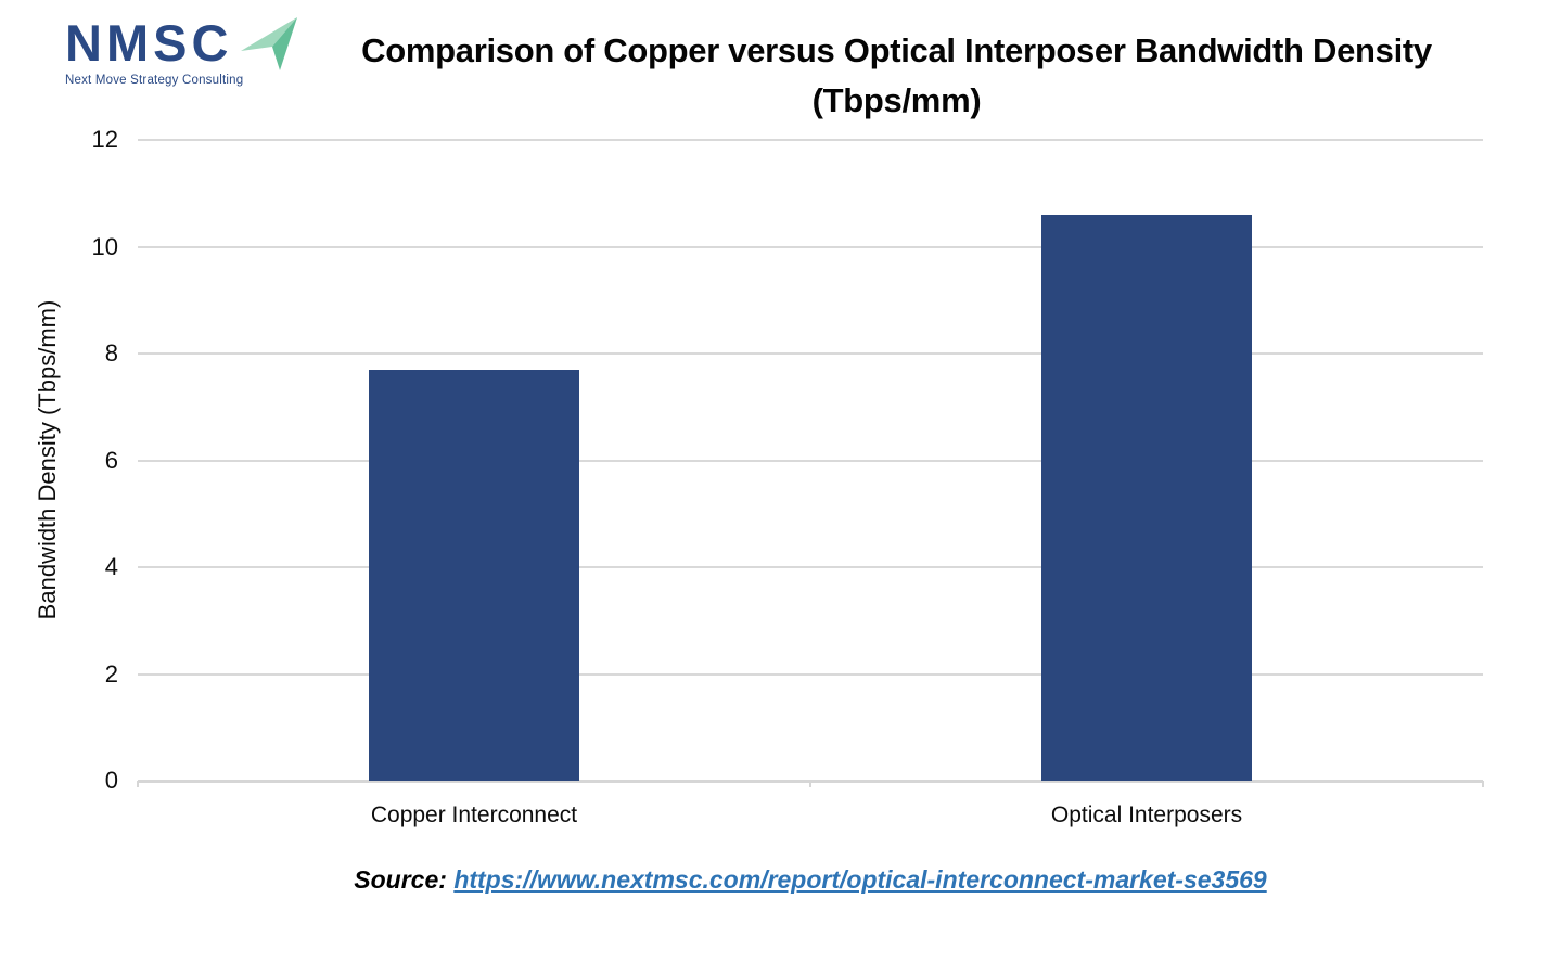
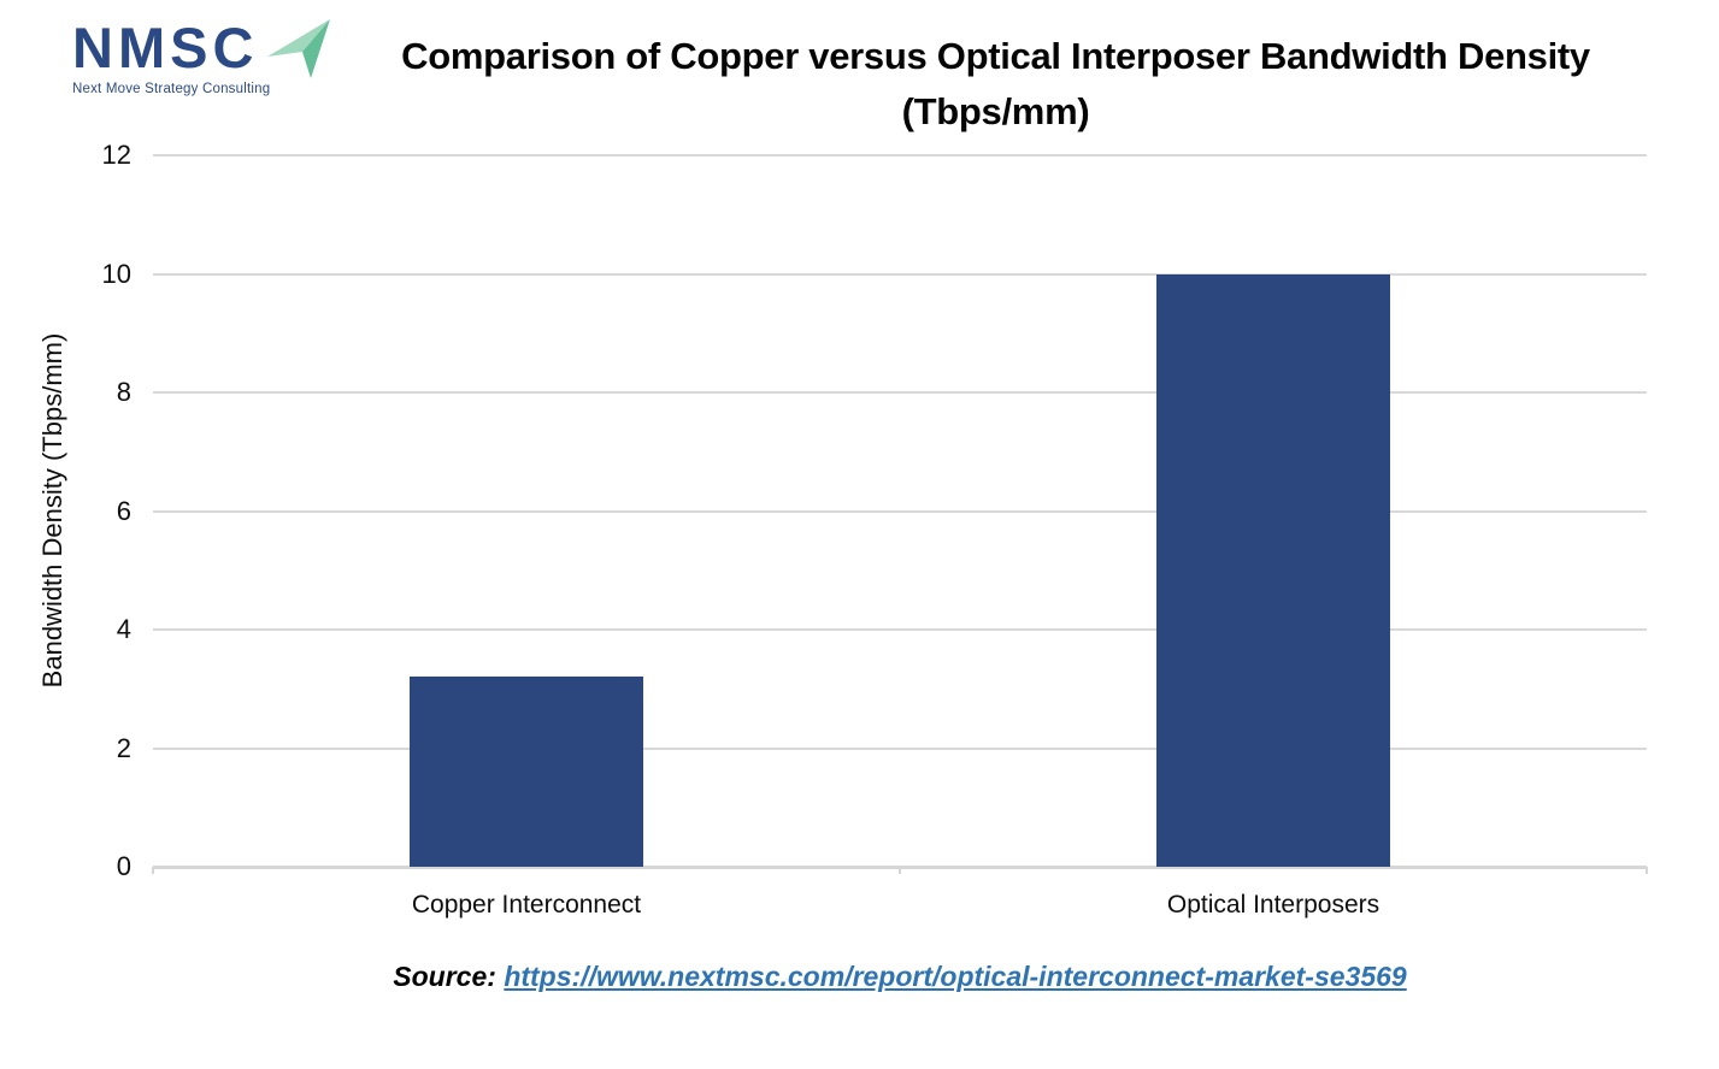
Copper Interconnect: 7.7 -> 3.2
Optical Interposers: 10.6 -> 10.0
